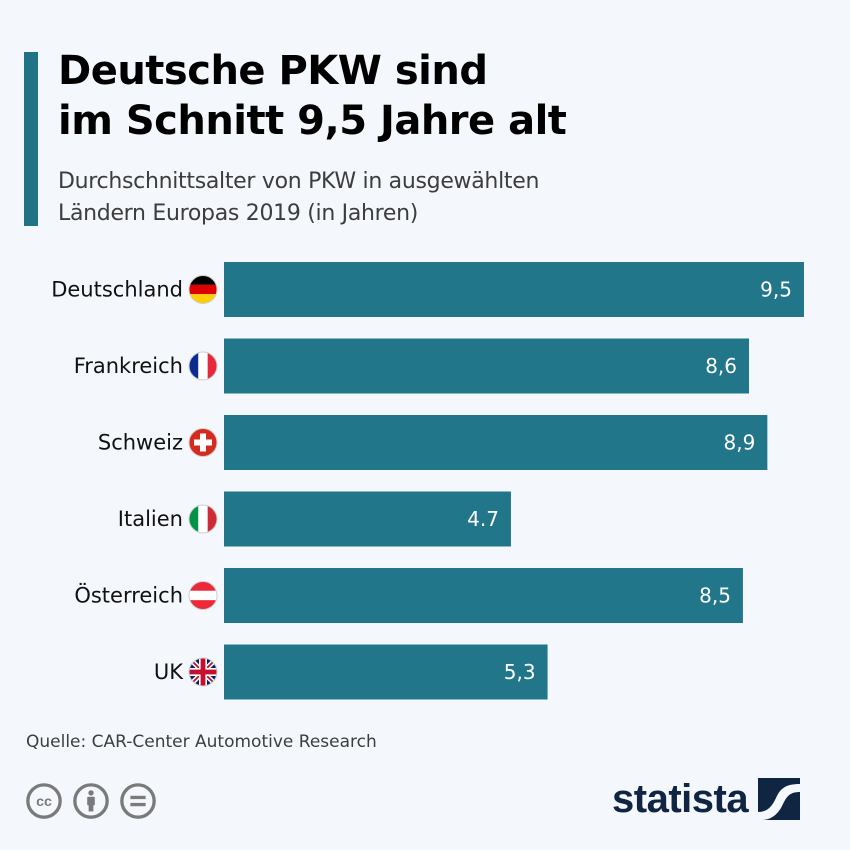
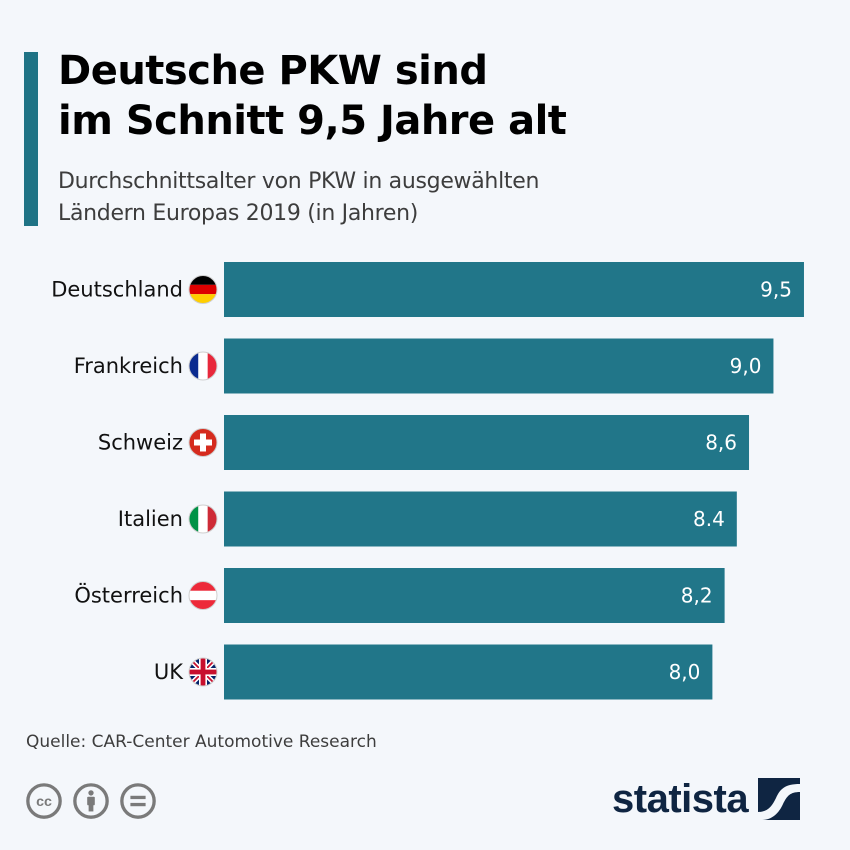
Frankreich: 8,6 -> 9,0
Schweiz: 8,9 -> 8,6
Italien: 4.7 -> 8.4
Österreich: 8,5 -> 8,2
UK: 5,3 -> 8,0
